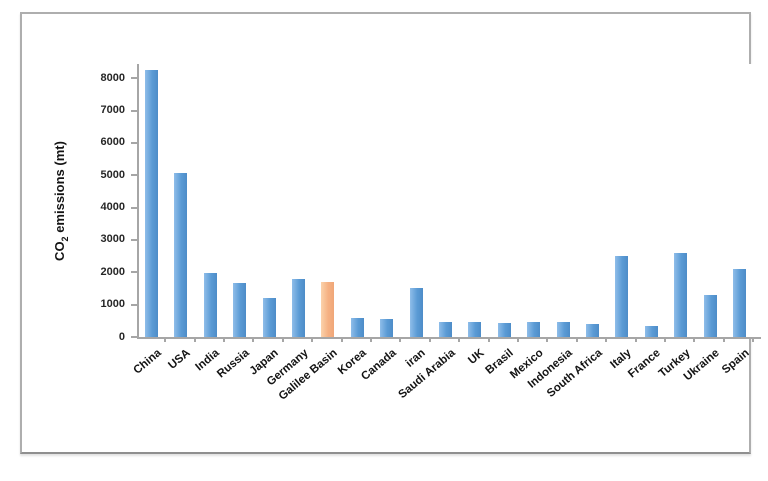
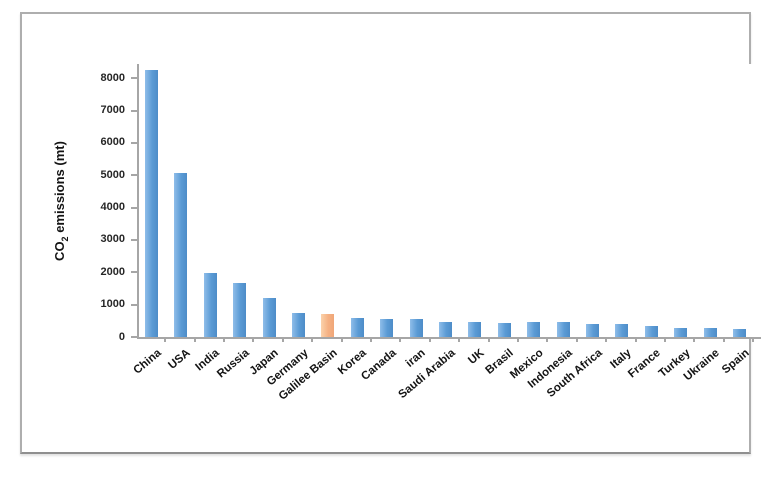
Germany: 1800 -> 800
Galilee Basin: 1700 -> 700
iran: 1500 -> 500
Italy: 2500 -> 400
Turkey: 2600 -> 300
Ukraine: 1300 -> 300
Spain: 2100 -> 200
